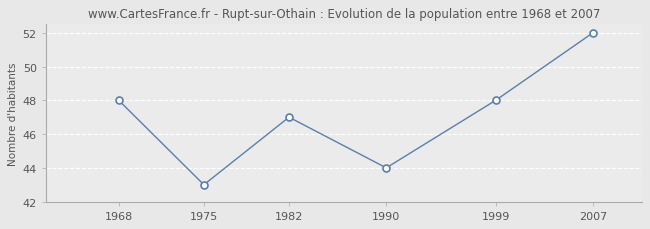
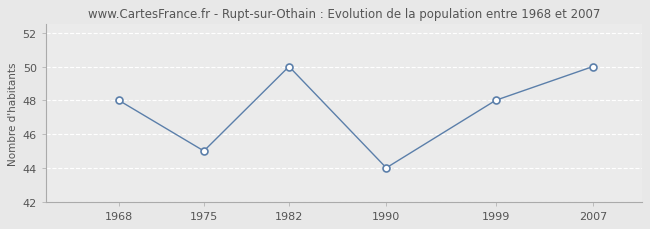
1975: 43 -> 45
1982: 47 -> 50
2007: 52 -> 50
